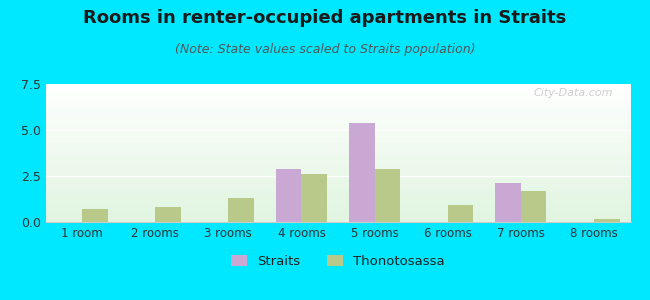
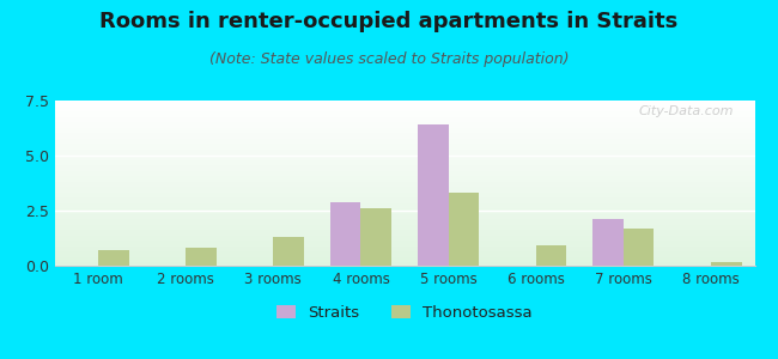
Straits/5 rooms: 5.4 -> 6.4
Thonotosassa/5 rooms: 2.9 -> 3.3
